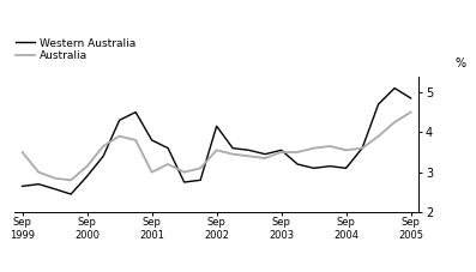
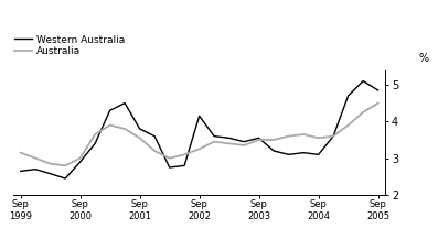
Australia/Sep 1999: 3.50 -> 3.15
Australia/Sep 2000: 3.15 -> 3.00
Australia/Sep 2001: 3.00 -> 3.55
Australia/Sep 2002: 3.55 -> 3.25
